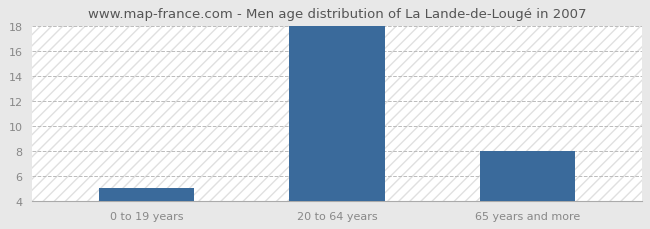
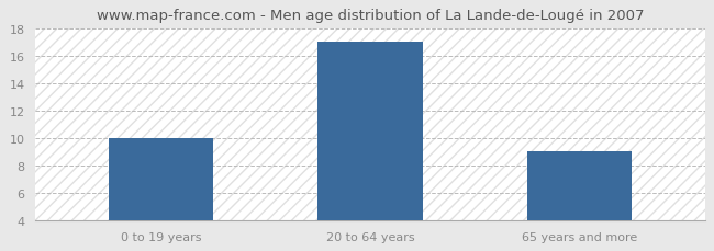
0 to 19 years: 5 -> 10
20 to 64 years: 18 -> 17
65 years and more: 8 -> 9
